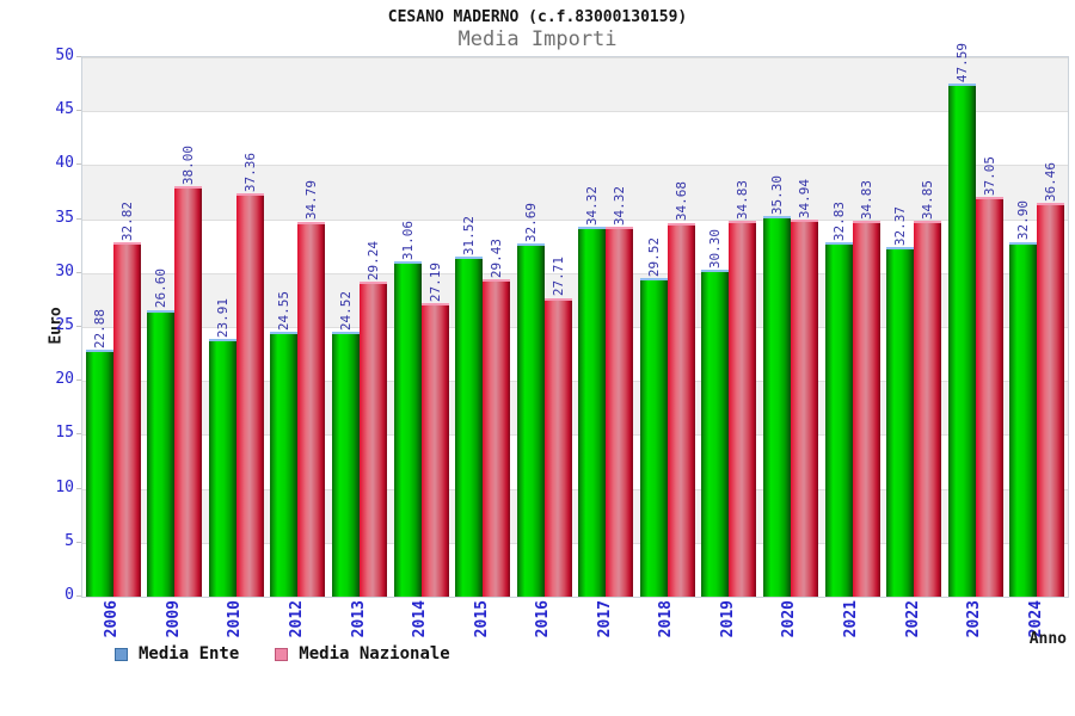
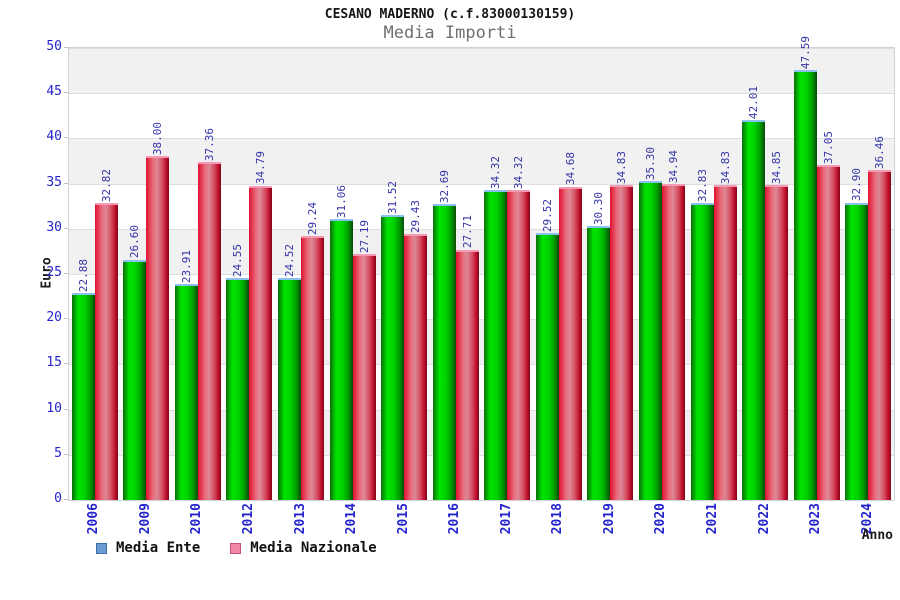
Media Ente/2022: 32.37 -> 42.01
